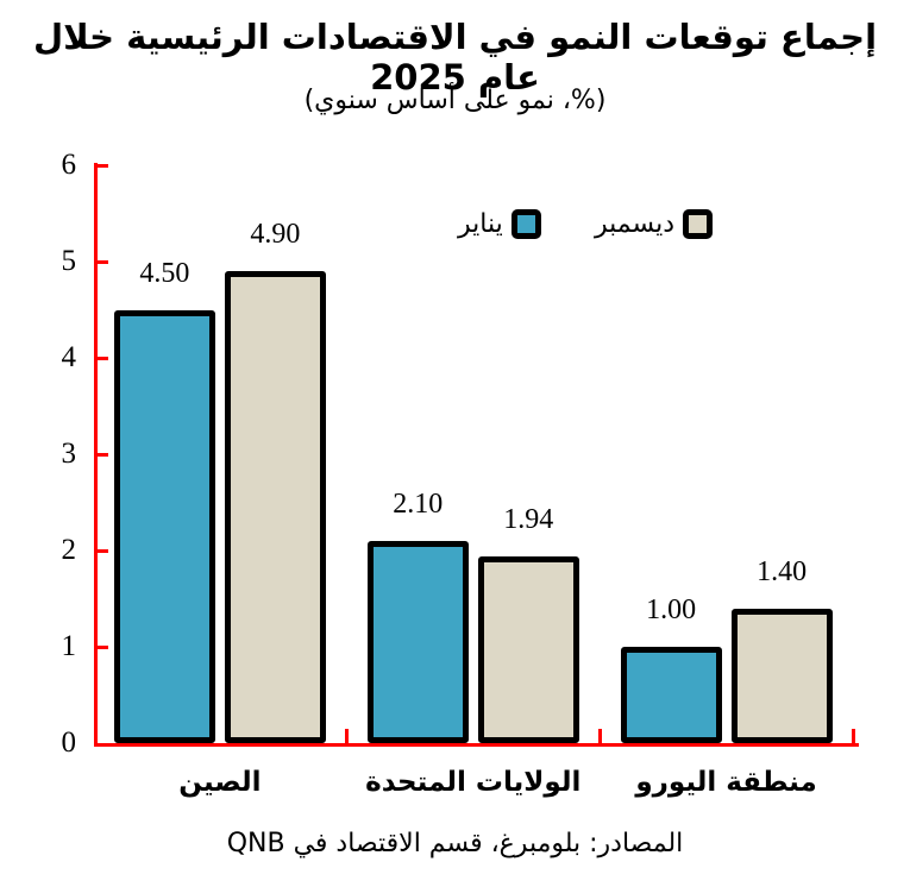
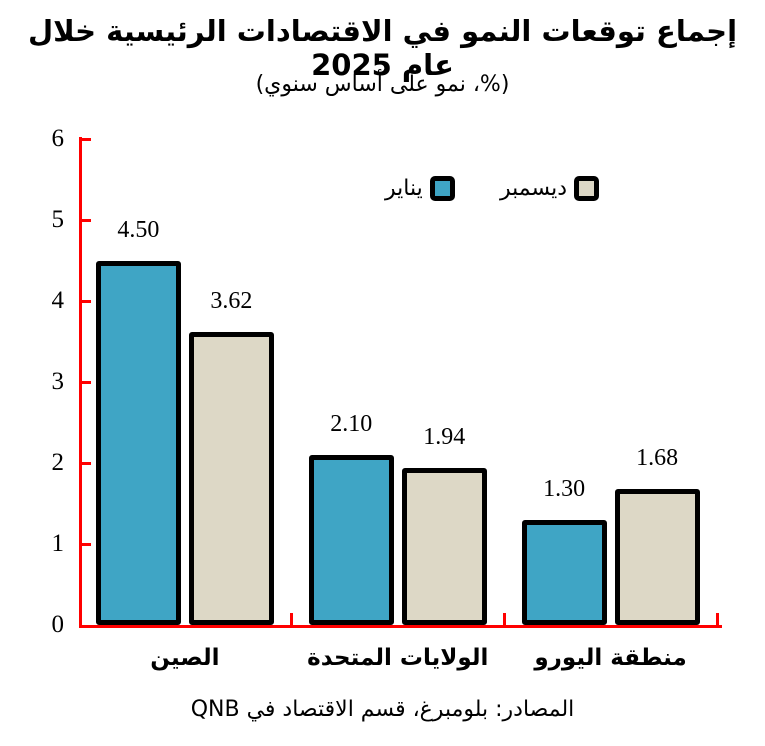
ديسمبر/الصين: 4.90 -> 3.62
يناير/منطقة اليورو: 1.00 -> 1.30
ديسمبر/منطقة اليورو: 1.40 -> 1.68
